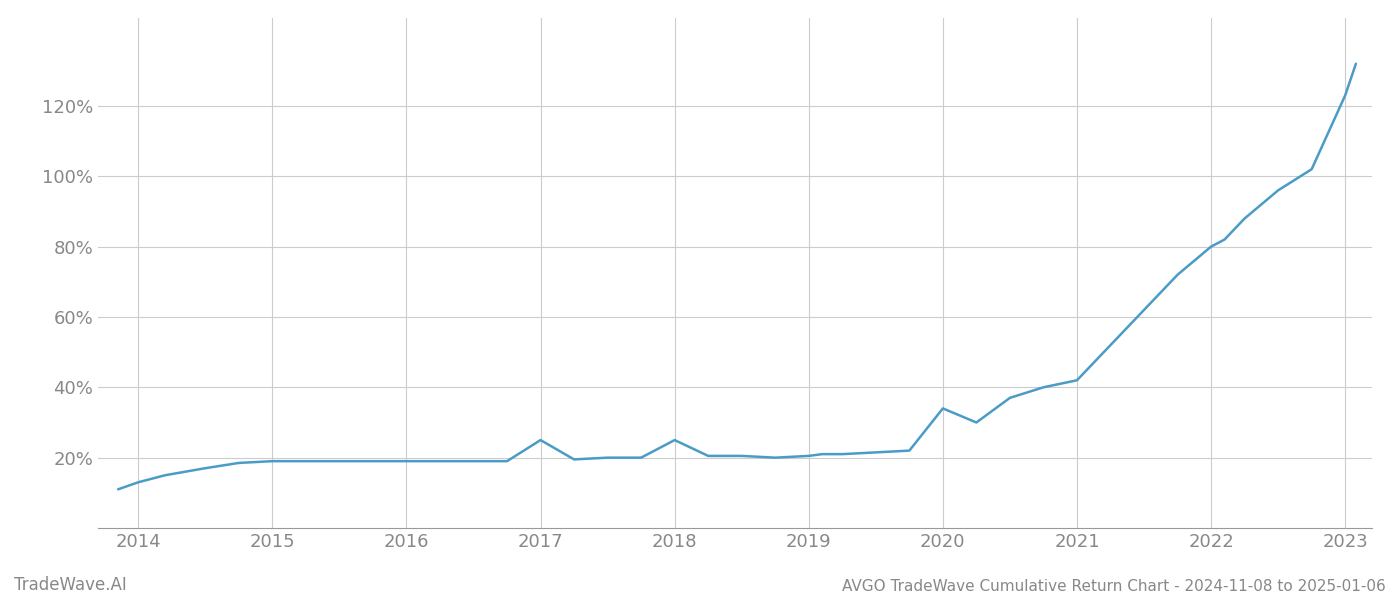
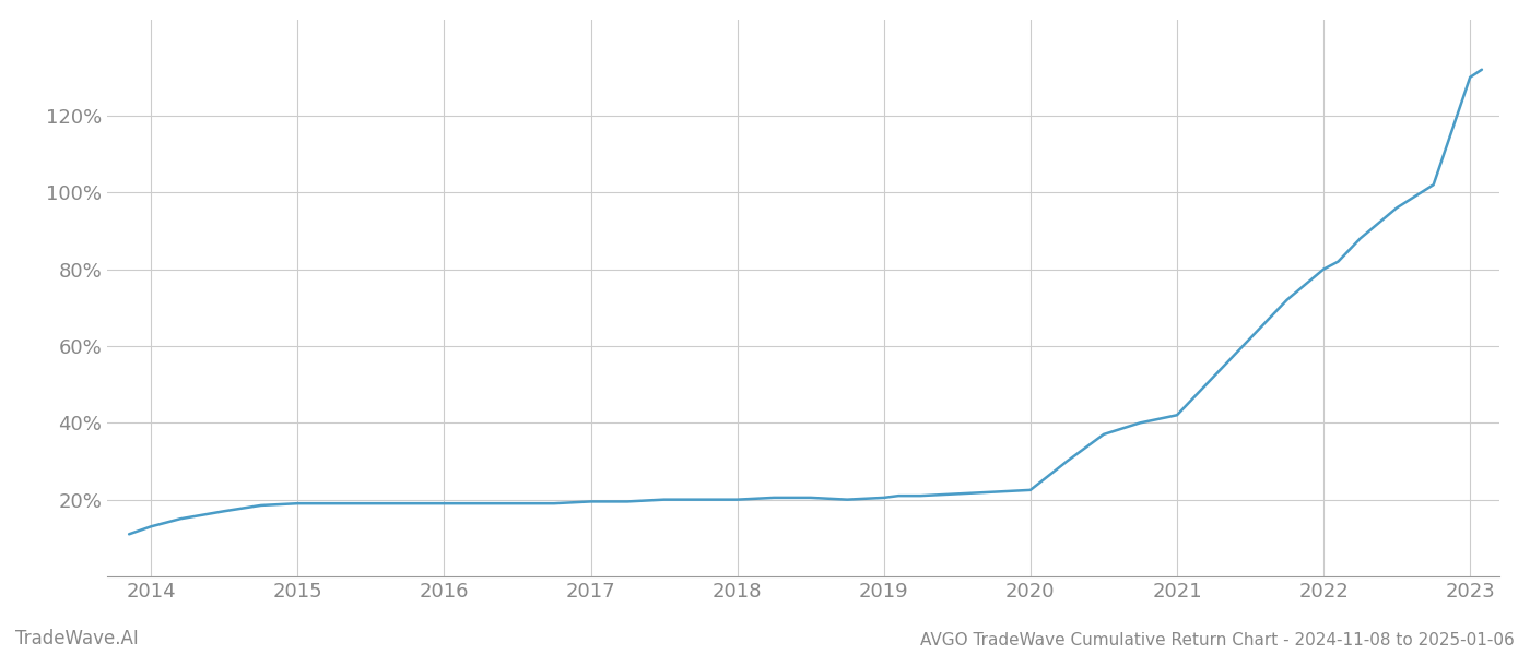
2017: 25.0% -> 19.5%
2018: 25.0% -> 20.0%
2020: 34.0% -> 22.5%
2023: 123.0% -> 130.0%
